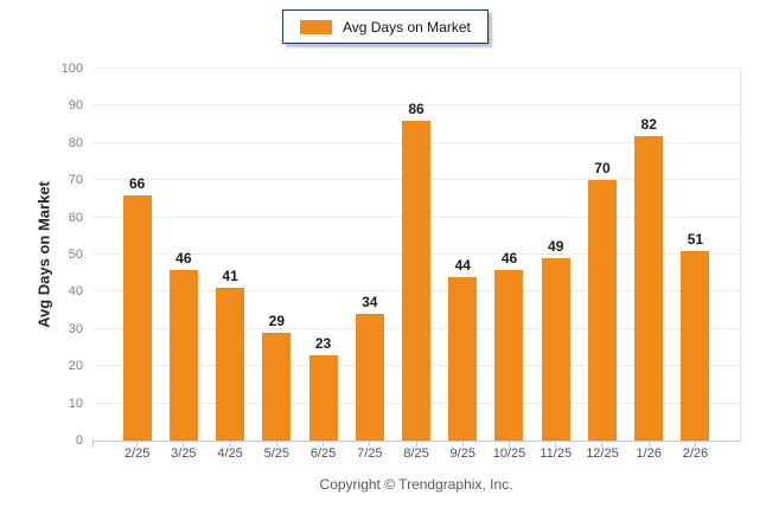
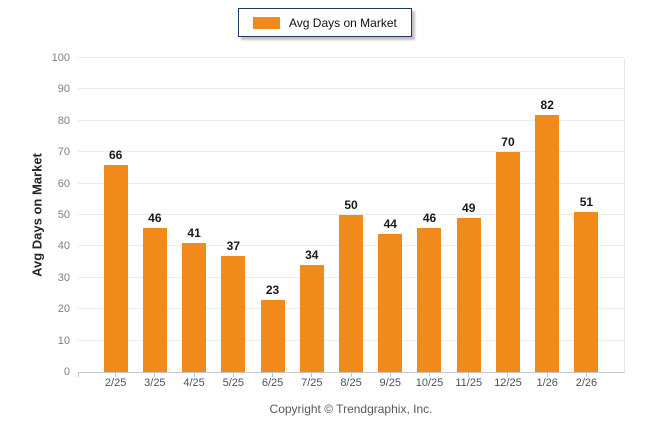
5/25: 29 -> 37
8/25: 86 -> 50
